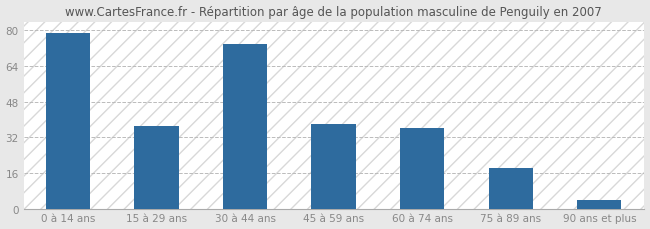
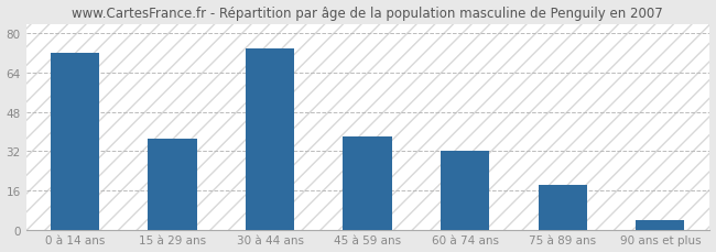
0 à 14 ans: 79 -> 72
60 à 74 ans: 36 -> 32
